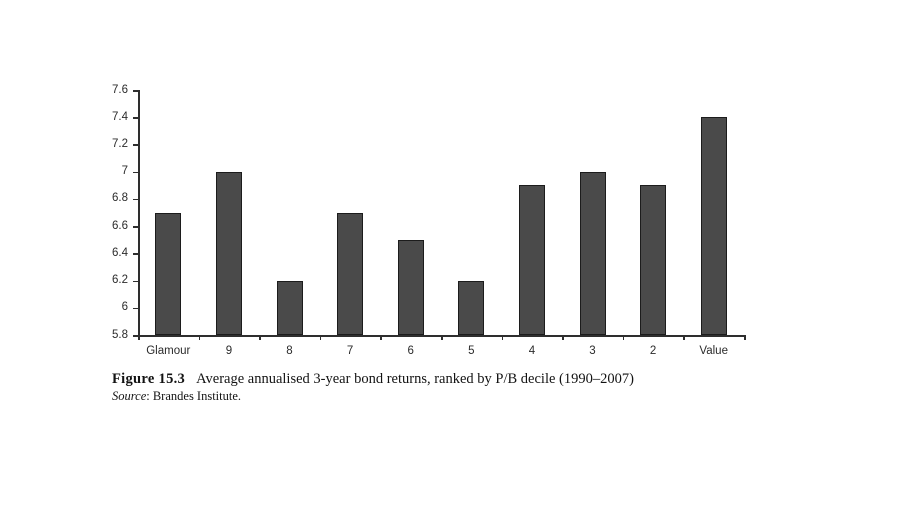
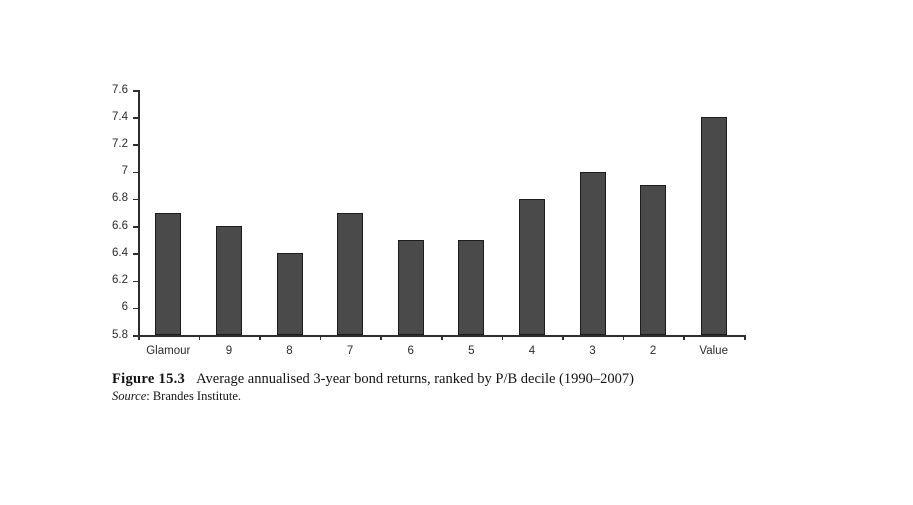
9: 7.0 -> 6.6
8: 6.2 -> 6.4
5: 6.2 -> 6.5
4: 6.9 -> 6.8
